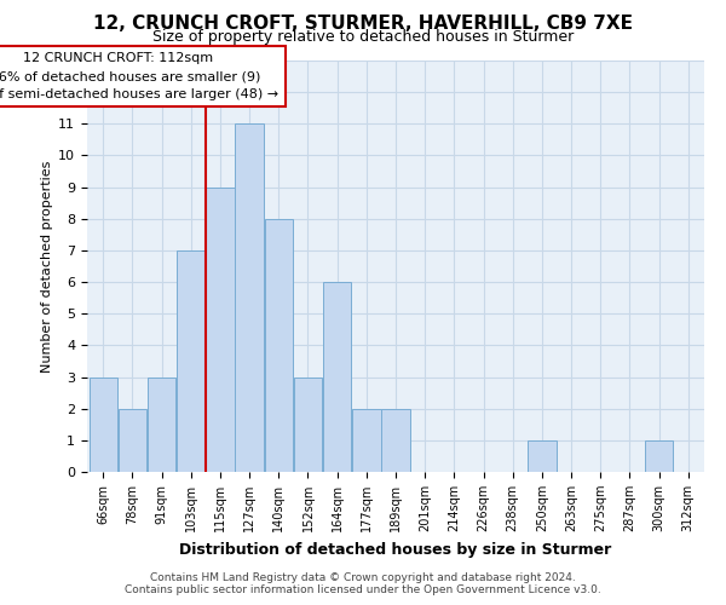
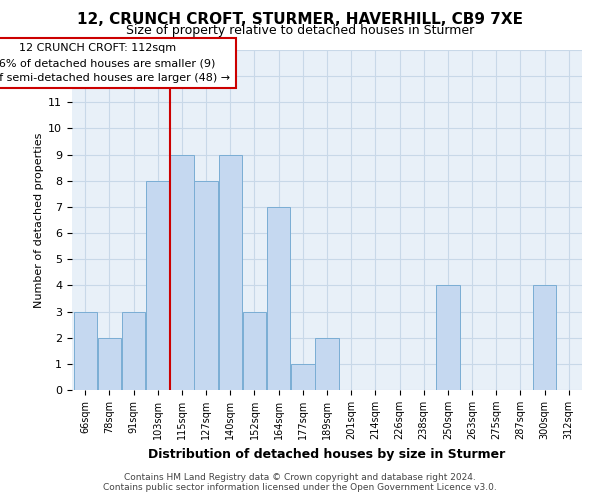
103sqm: 7 -> 8
127sqm: 11 -> 8
140sqm: 8 -> 9
164sqm: 6 -> 7
177sqm: 2 -> 1
250sqm: 1 -> 4
300sqm: 1 -> 4
